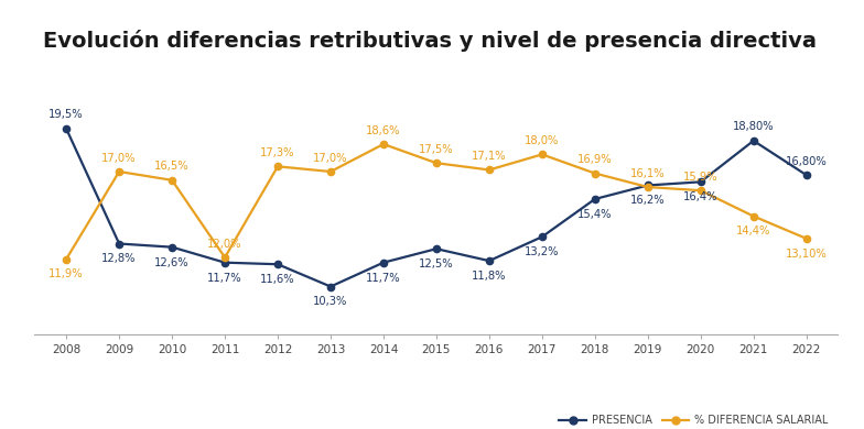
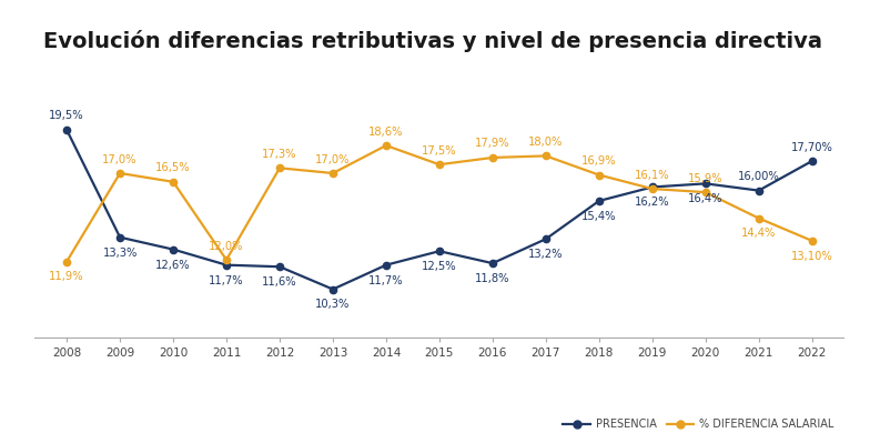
PRESENCIA/2009: 12,8% -> 13,3%
% DIFERENCIA SALARIAL/2016: 17,1% -> 17,9%
PRESENCIA/2021: 18,80% -> 16,00%
PRESENCIA/2022: 16,80% -> 17,70%
